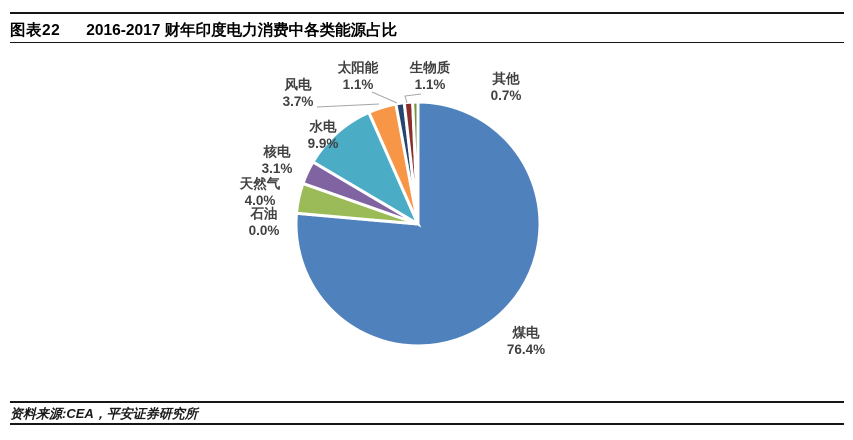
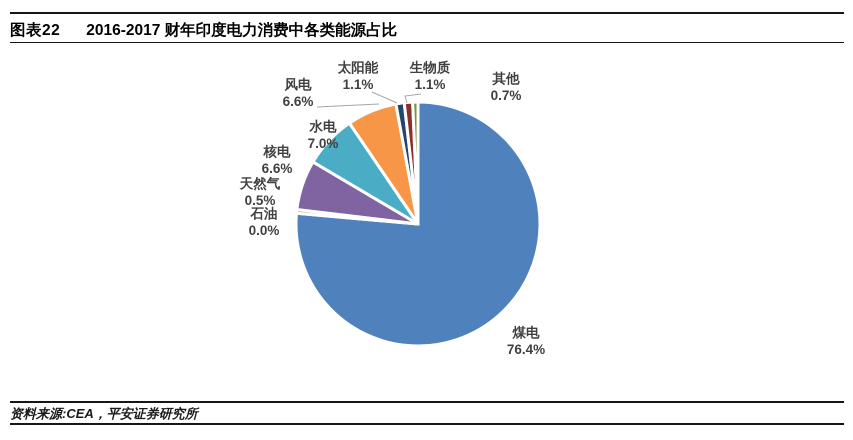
天然气: 4.0% -> 0.5%
核电: 3.1% -> 6.6%
水电: 9.9% -> 7.0%
风电: 3.7% -> 6.6%
